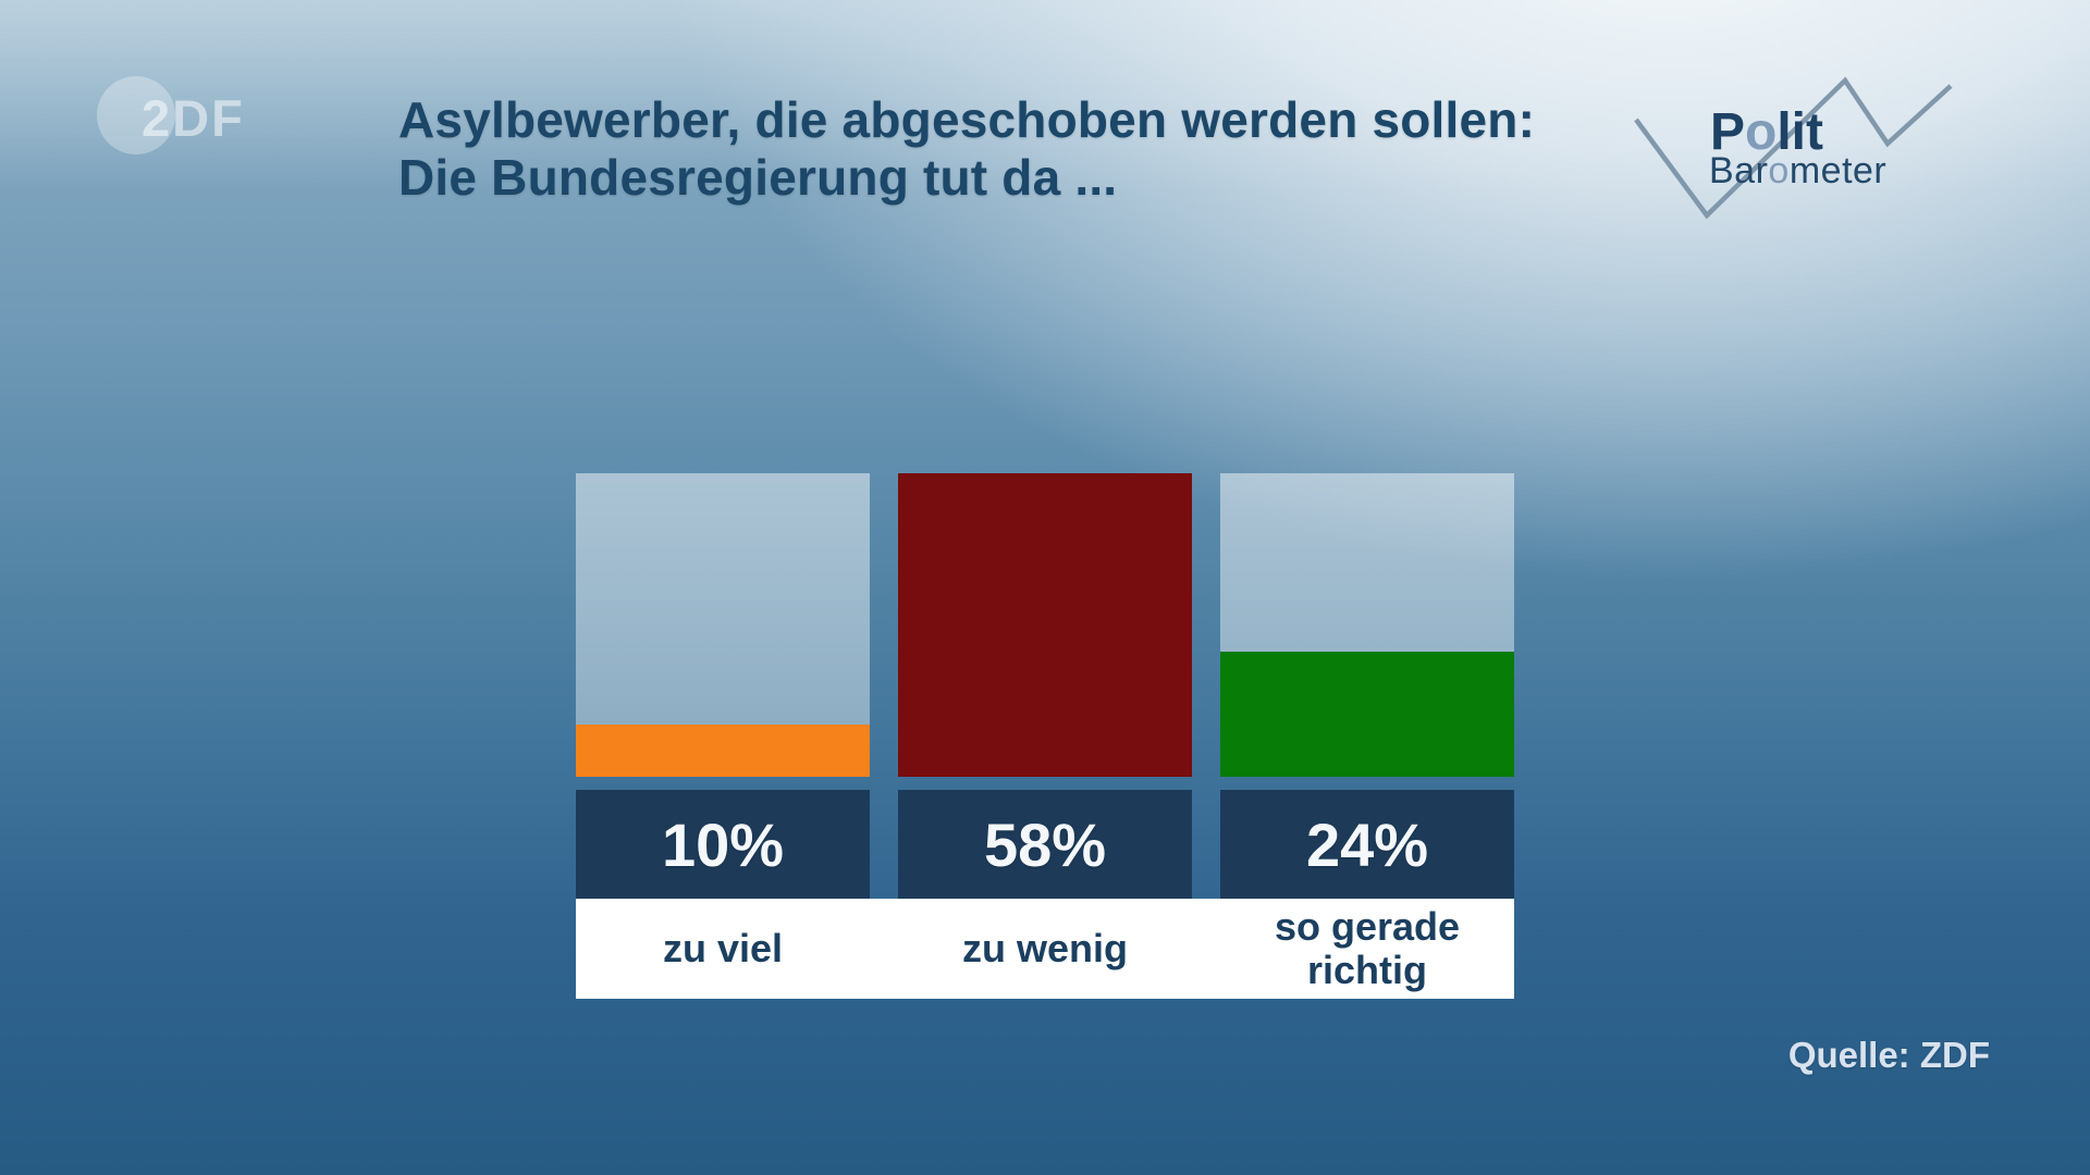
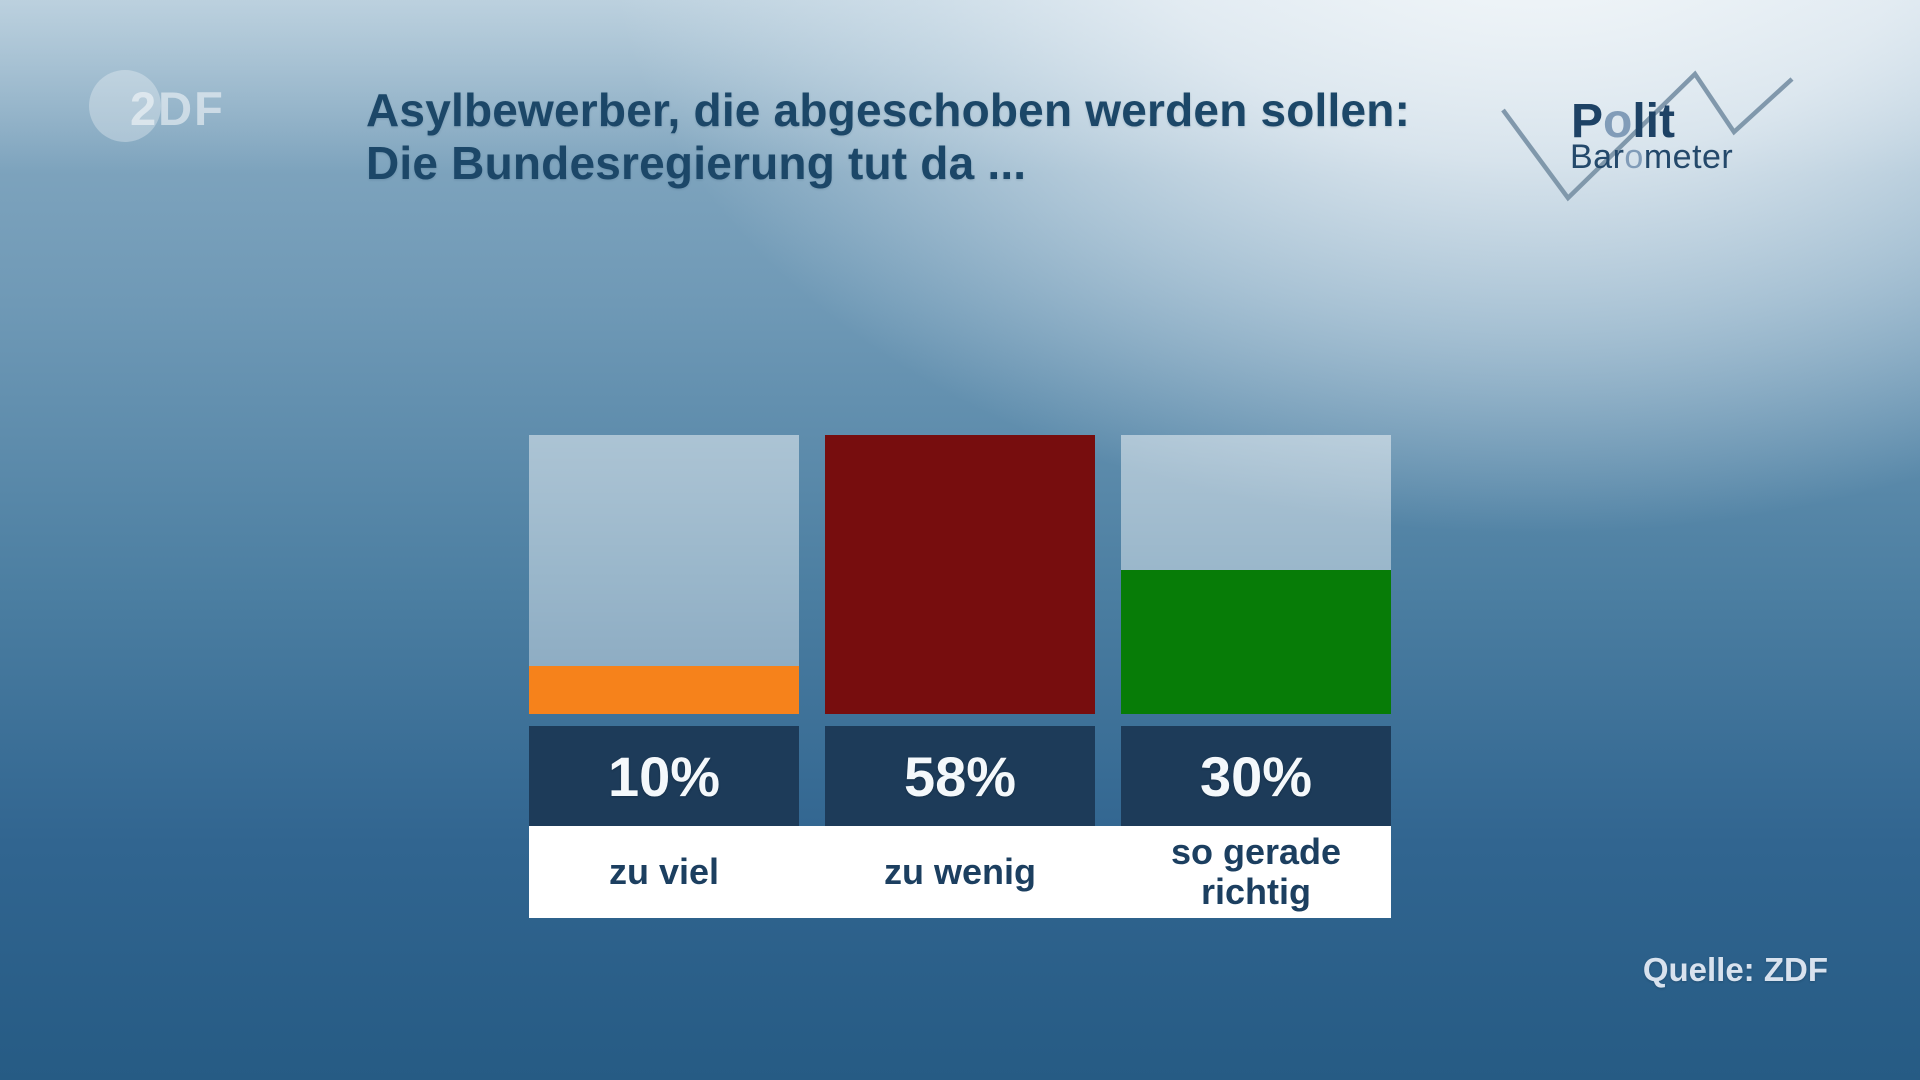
so gerade richtig: 24% -> 30%
